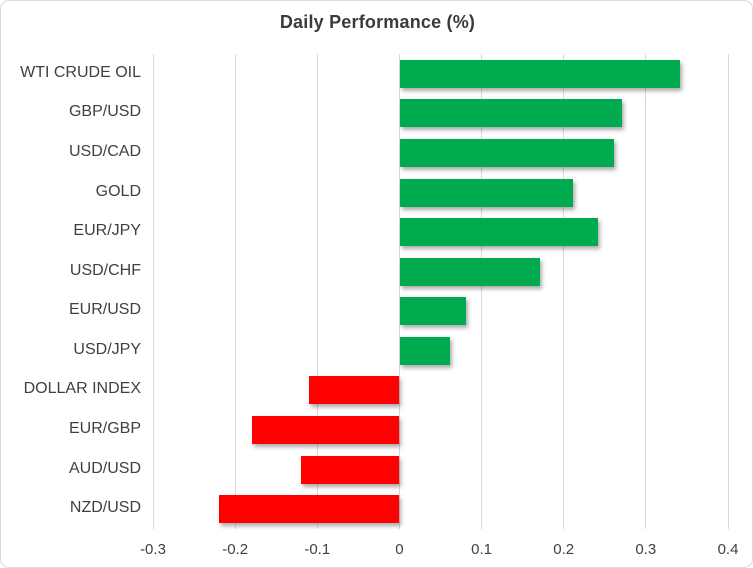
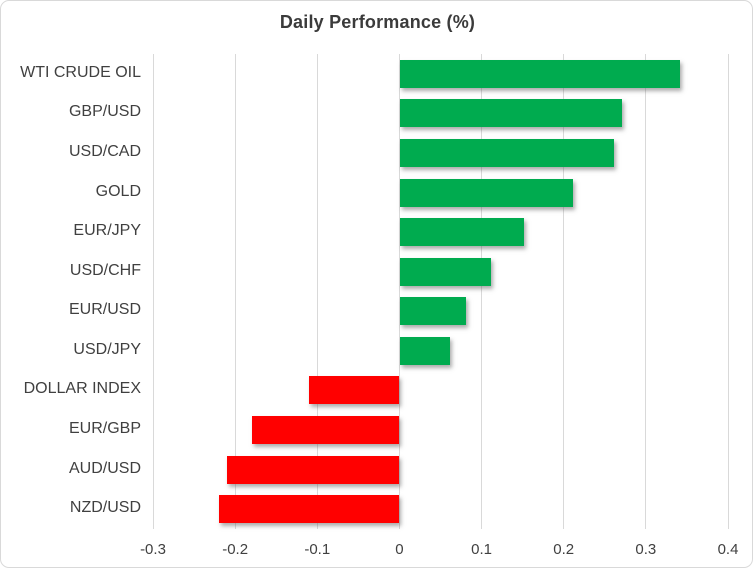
EUR/JPY: 0.24 -> 0.15
USD/CHF: 0.17 -> 0.11
AUD/USD: -0.12 -> -0.21
